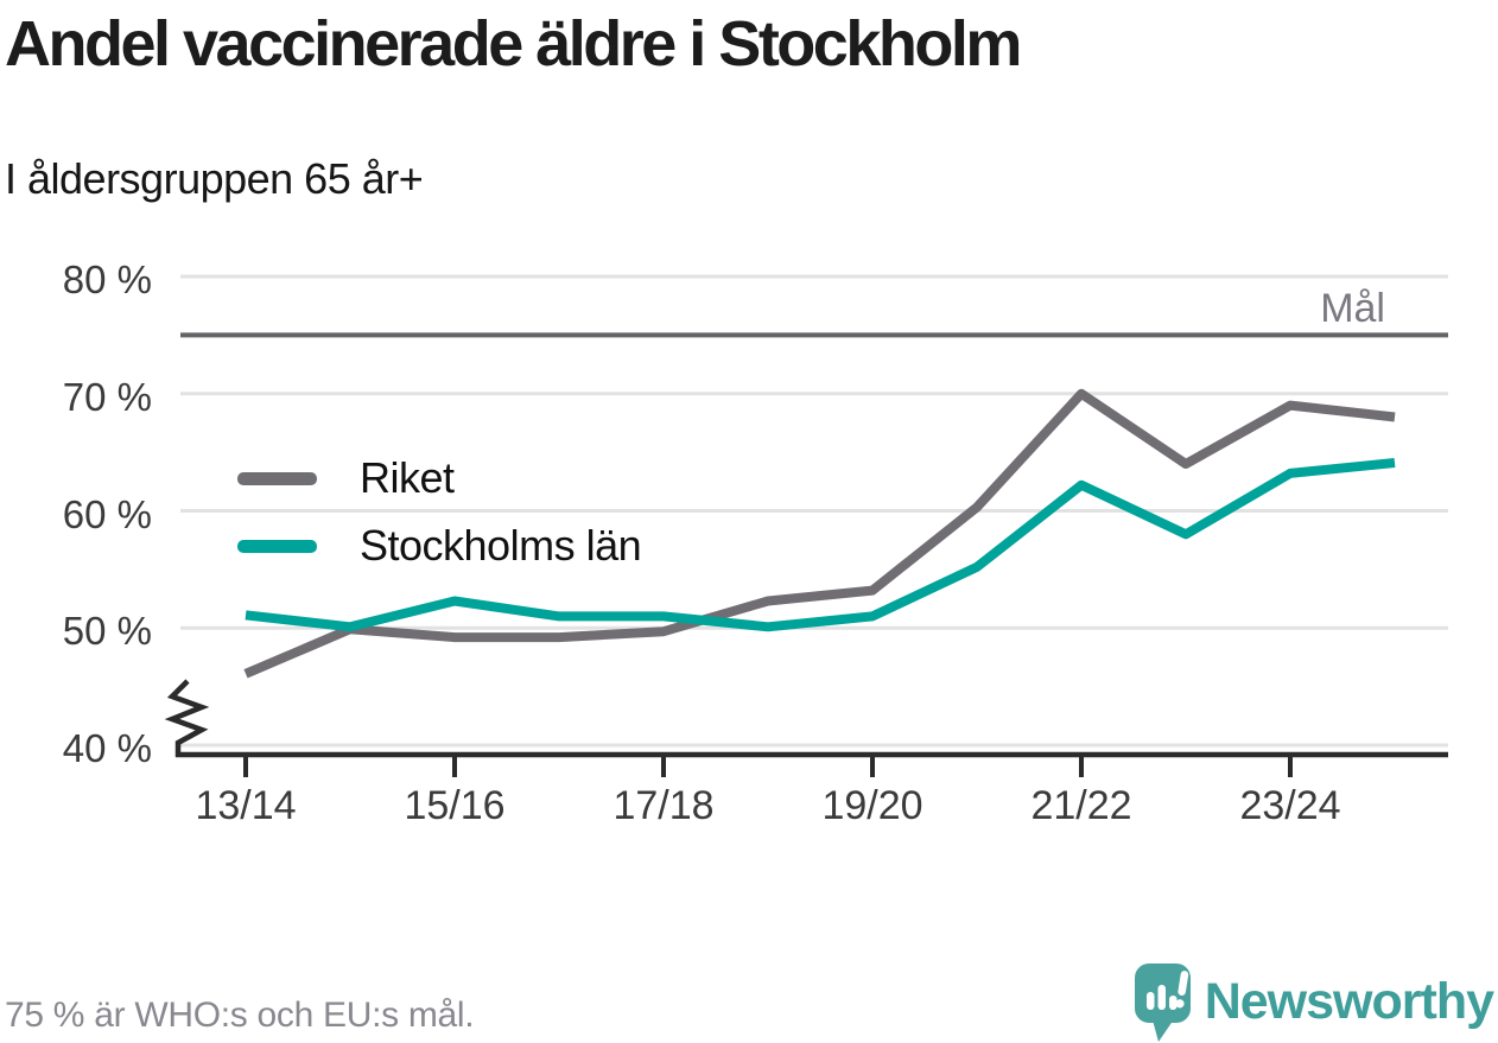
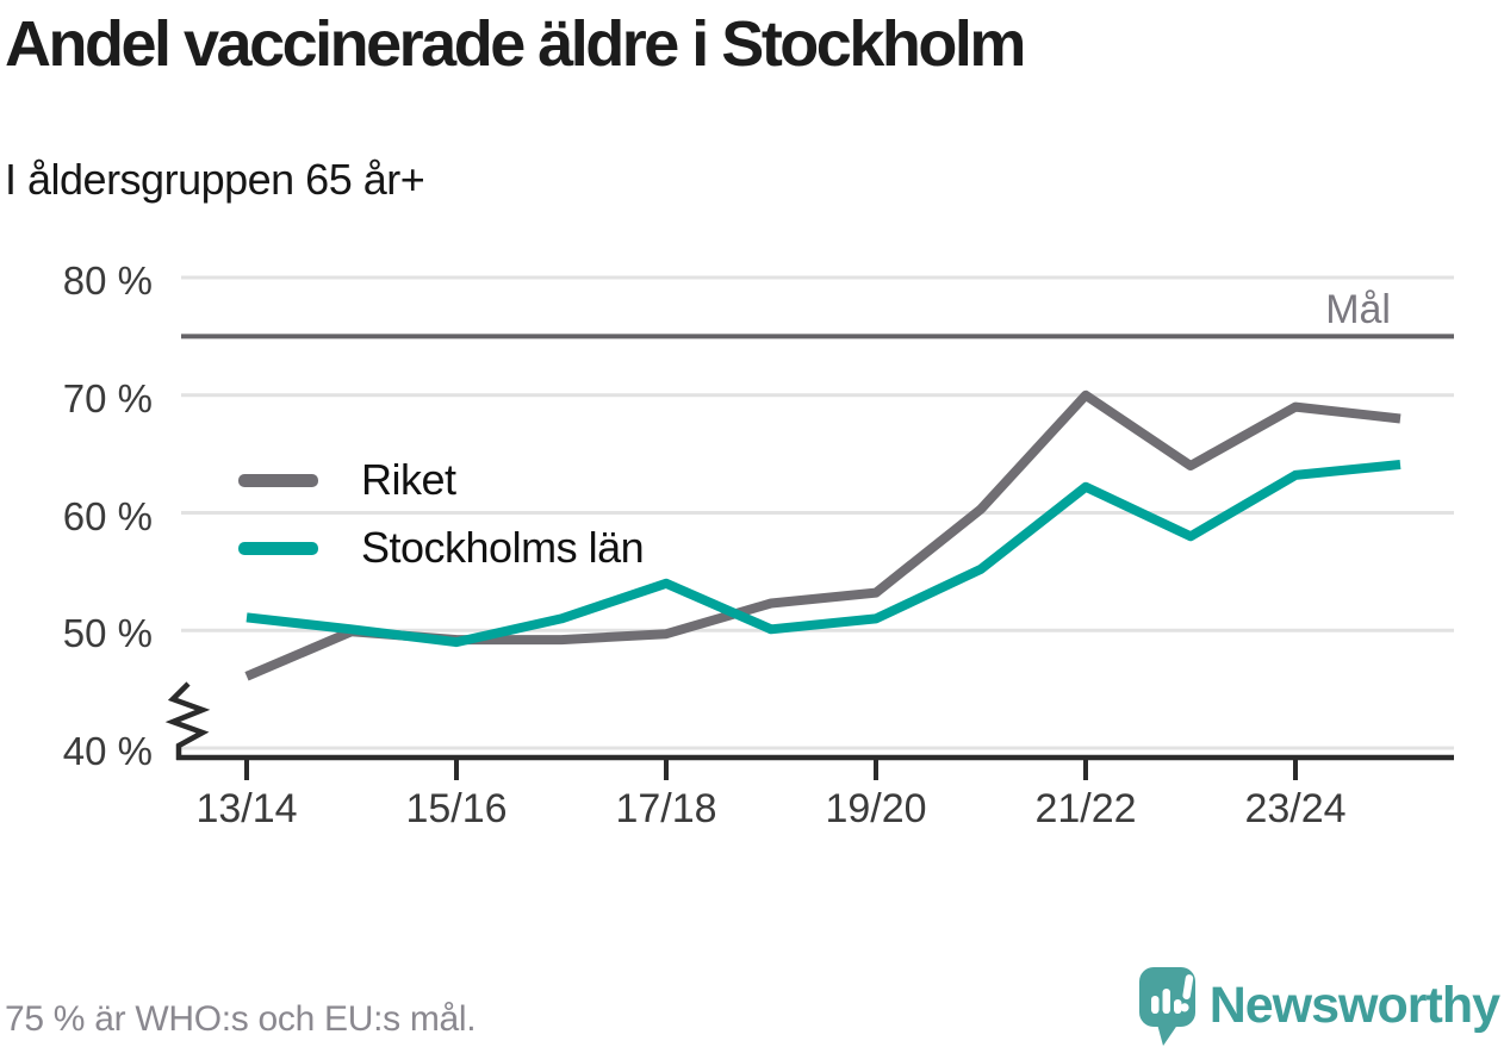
Stockholms län/15/16: 52% -> 49%
Stockholms län/17/18: 51% -> 54%
